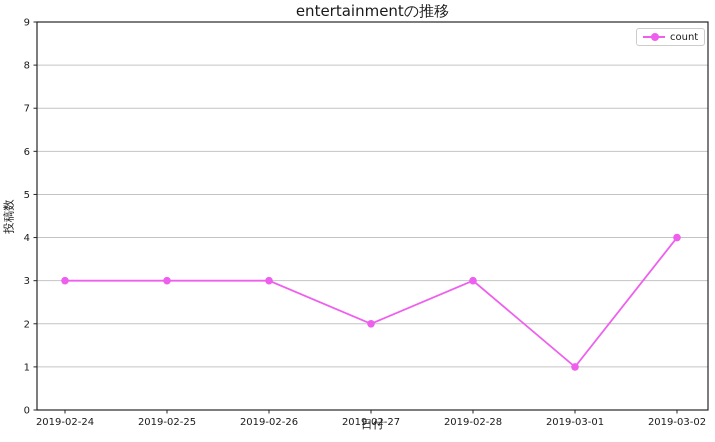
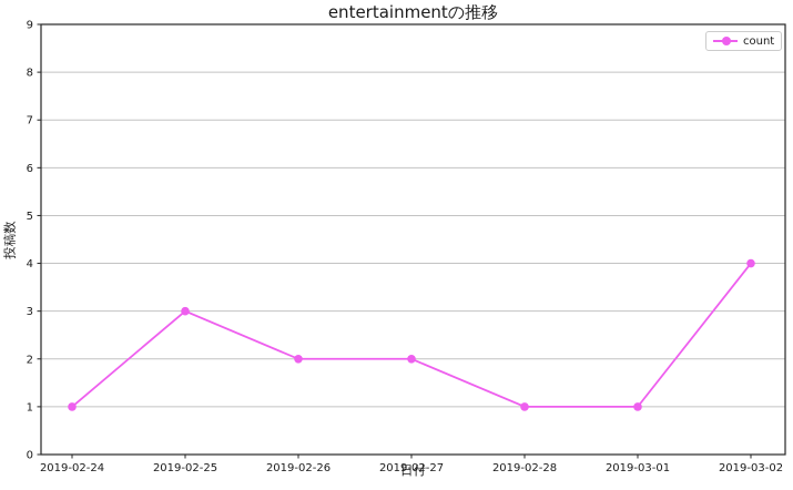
2019-02-24: 3 -> 1
2019-02-26: 3 -> 2
2019-02-28: 3 -> 1
